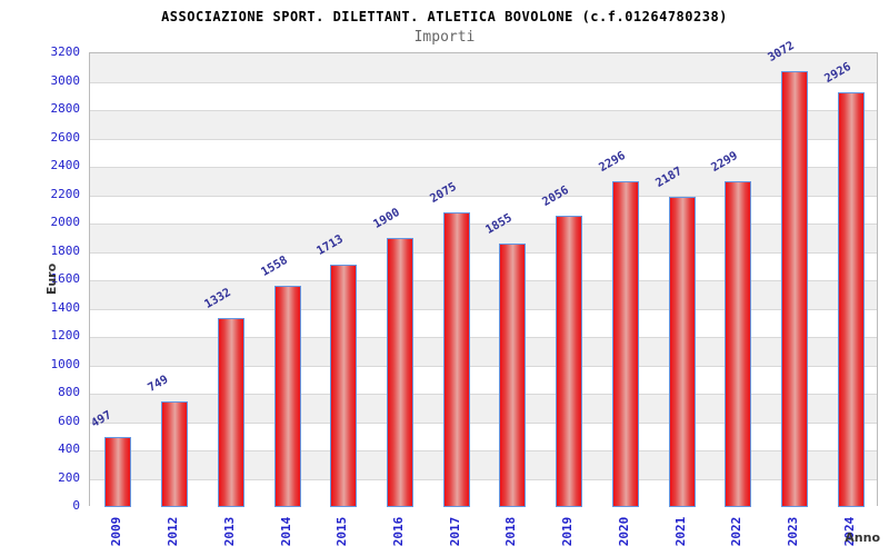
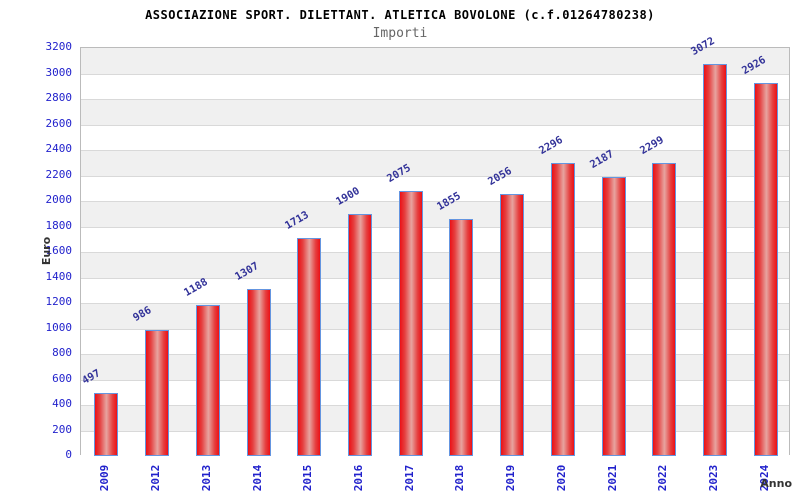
2012: 749 -> 986
2013: 1332 -> 1188
2014: 1558 -> 1307
